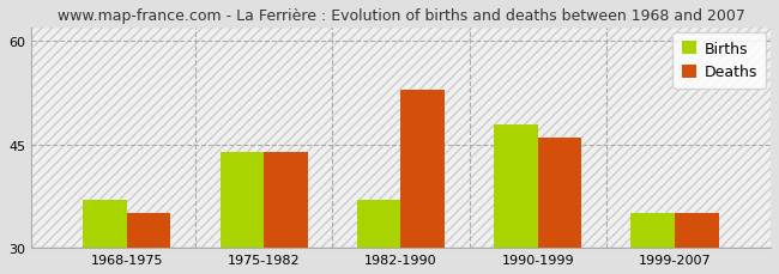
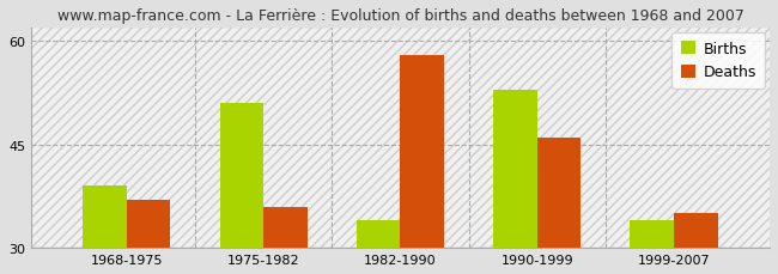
Births/1968-1975: 37 -> 39
Deaths/1968-1975: 35 -> 37
Births/1975-1982: 44 -> 51
Deaths/1975-1982: 44 -> 36
Births/1982-1990: 37 -> 34
Deaths/1982-1990: 53 -> 58
Births/1990-1999: 48 -> 53
Births/1999-2007: 35 -> 34
